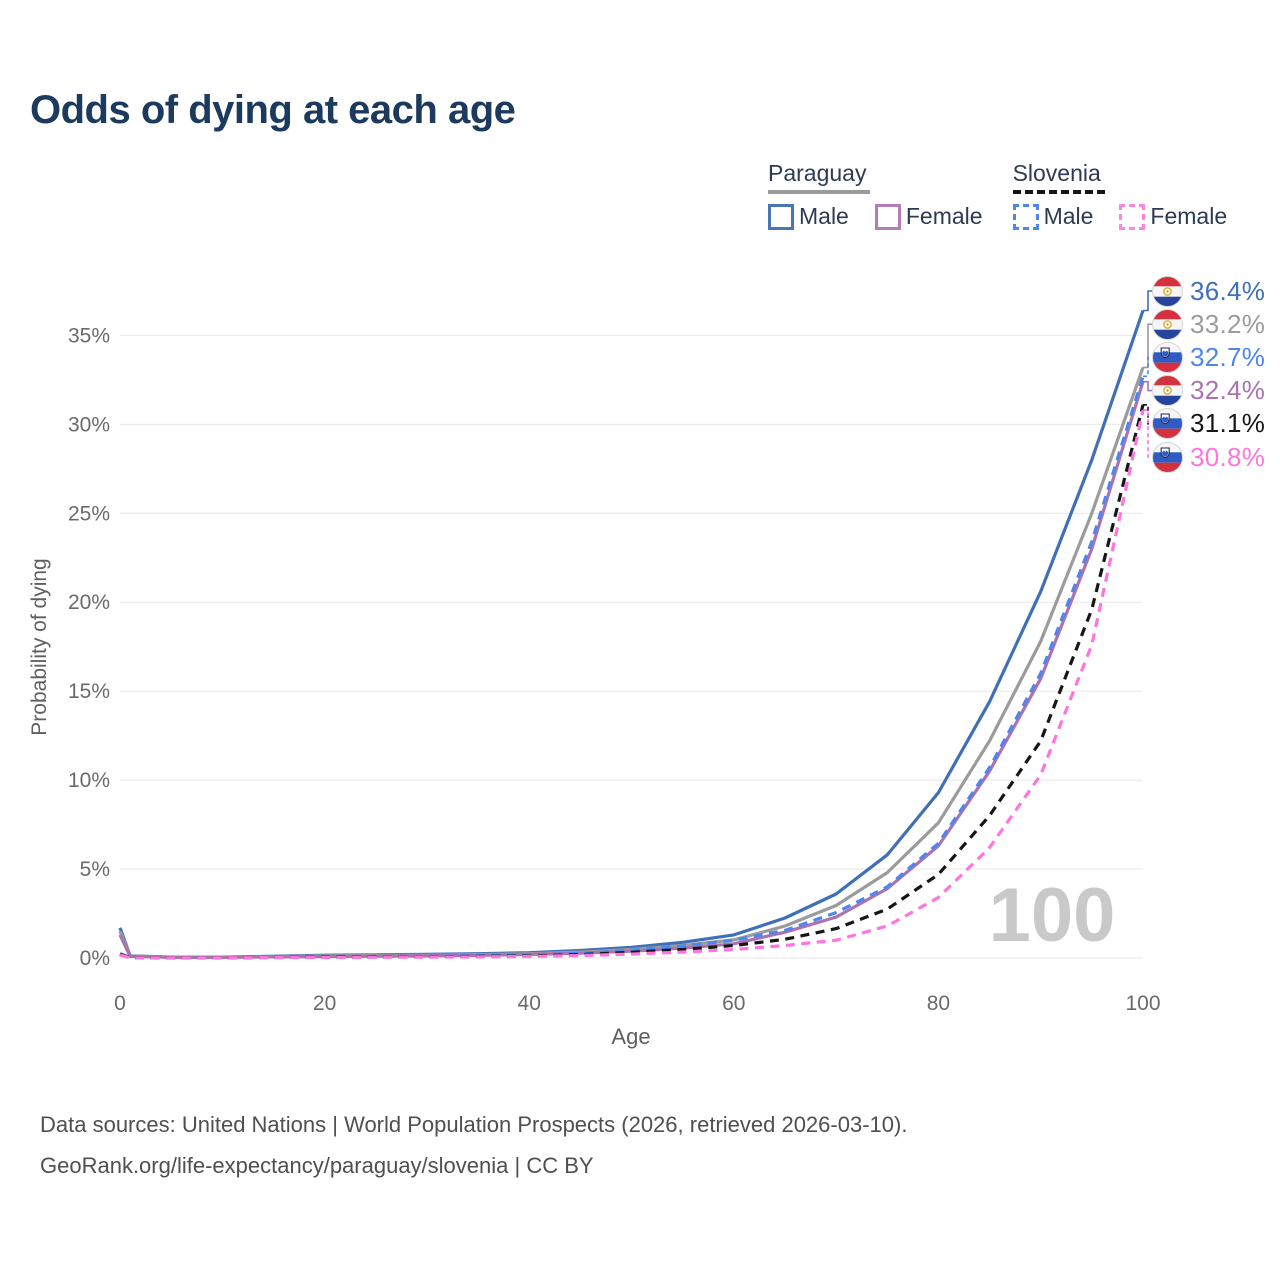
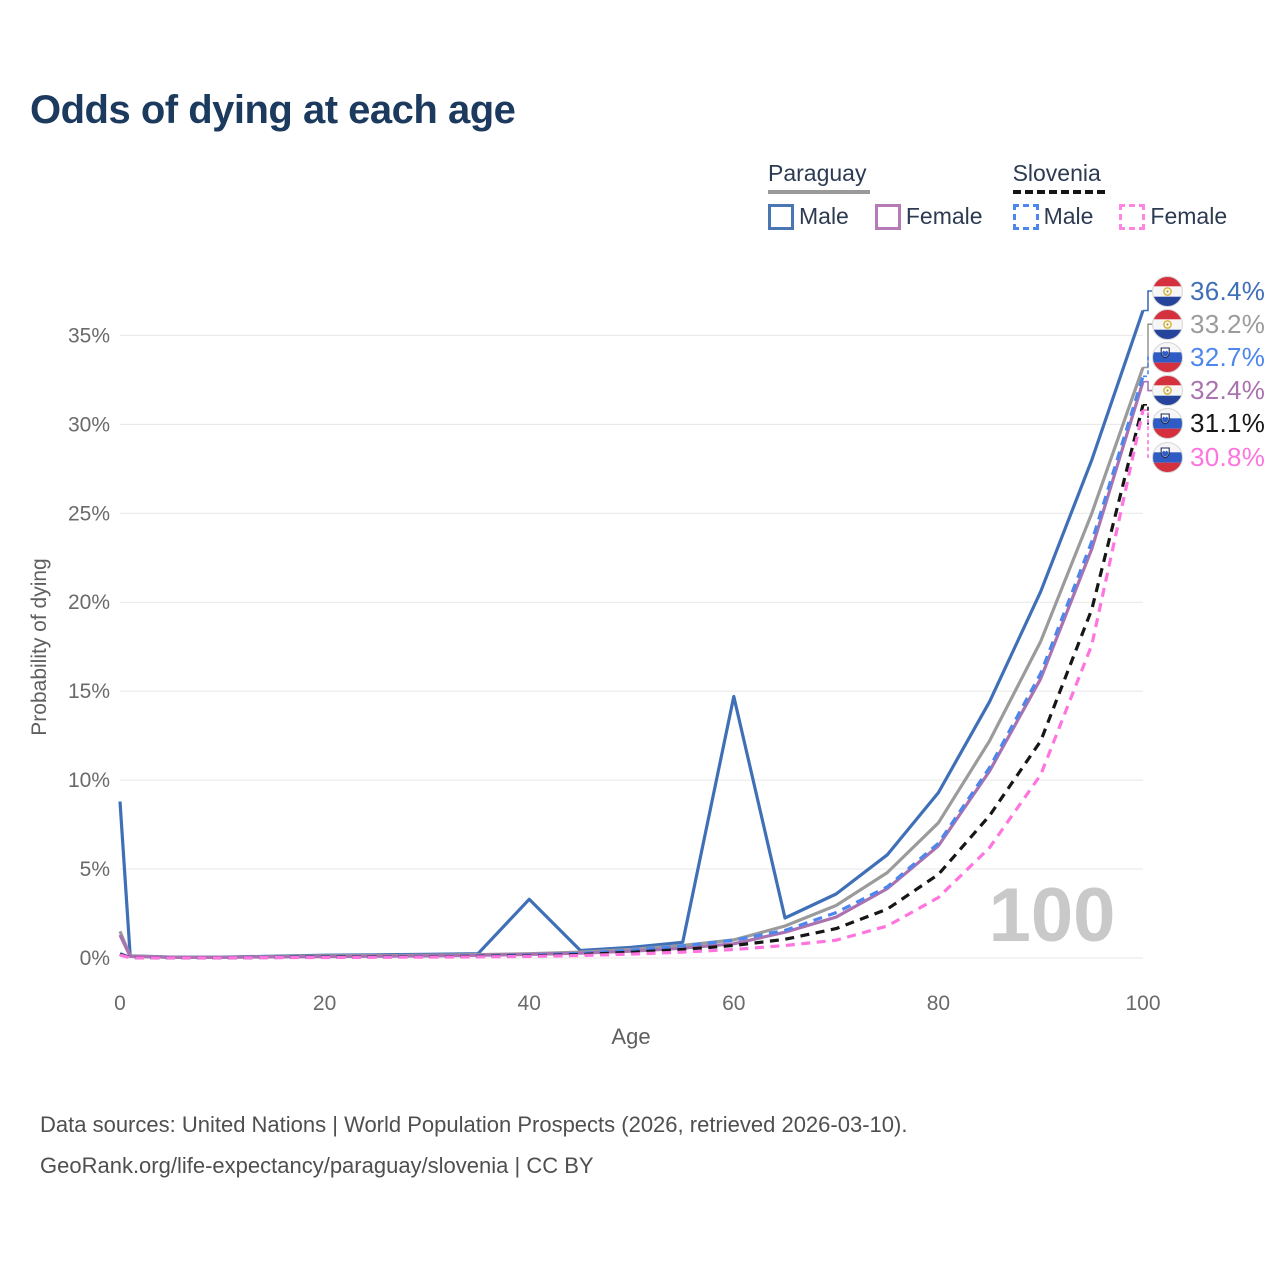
Paraguay Male/0: 1.7% -> 8.8%
Paraguay Male/40: 0.3% -> 3.3%
Paraguay Male/60: 1.3% -> 14.7%
